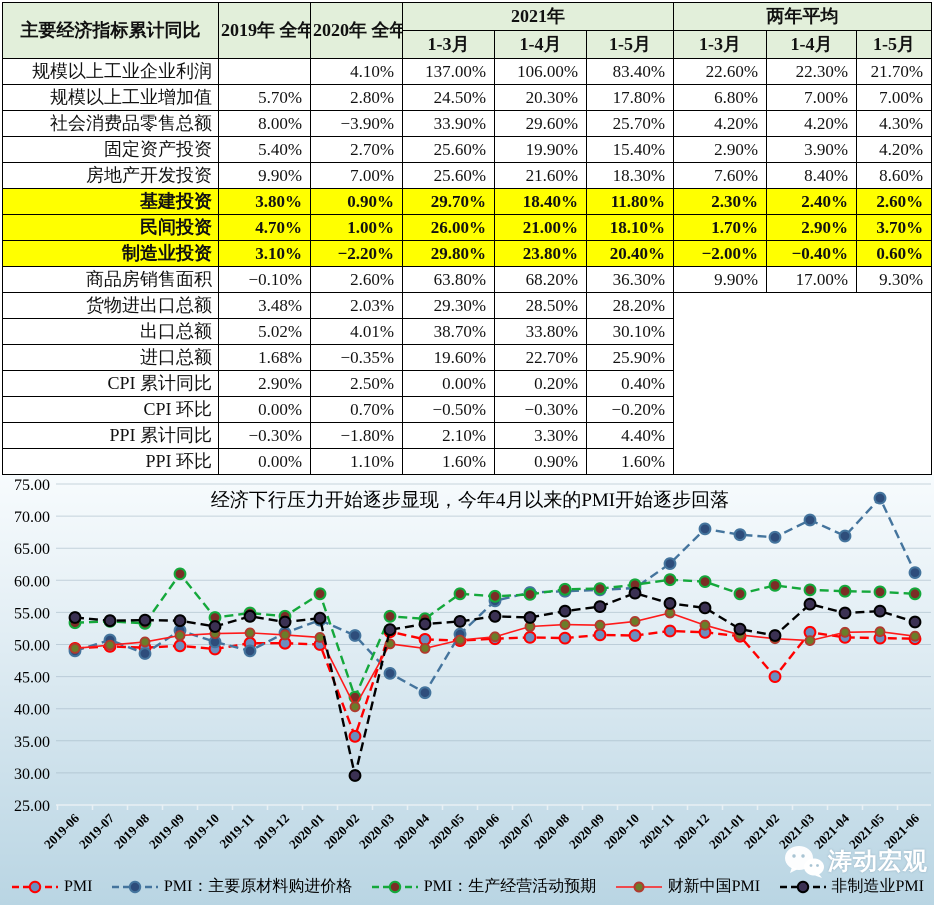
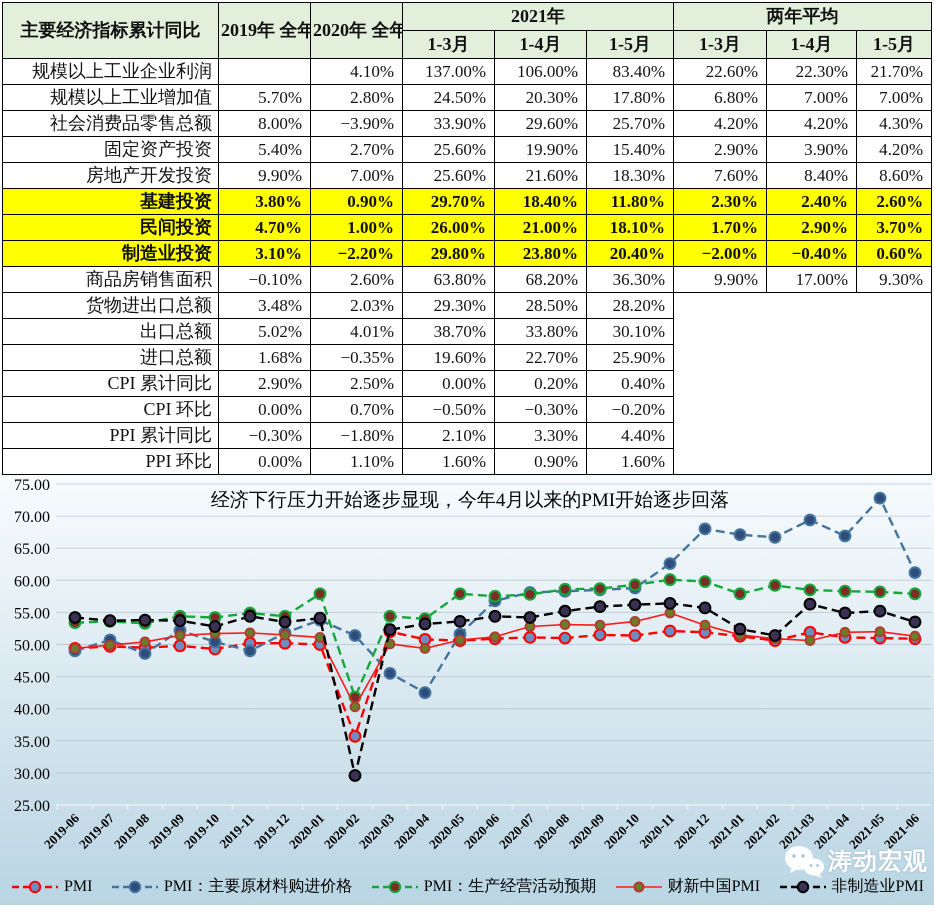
PMI：生产经营活动预期/2019-09: 61 -> 54
非制造业PMI/2020-10: 58 -> 56
PMI/2021-02: 45 -> 51
